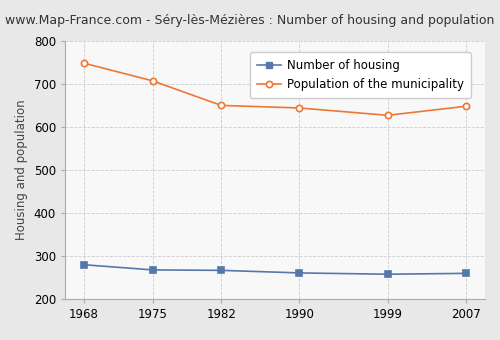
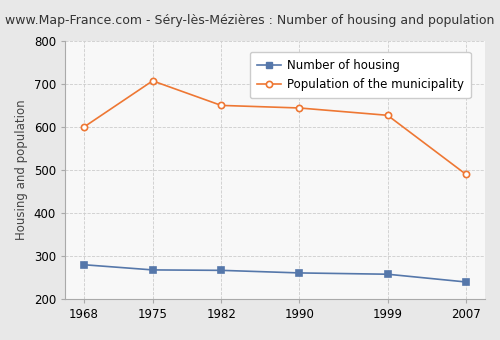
Population of the municipality/1968: 748 -> 600
Number of housing/2007: 260 -> 240
Population of the municipality/2007: 648 -> 490
